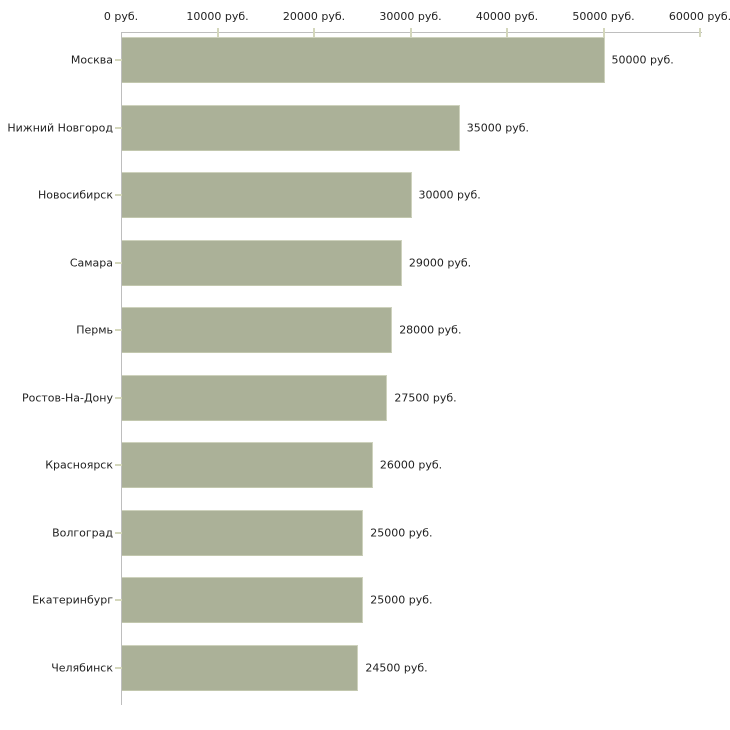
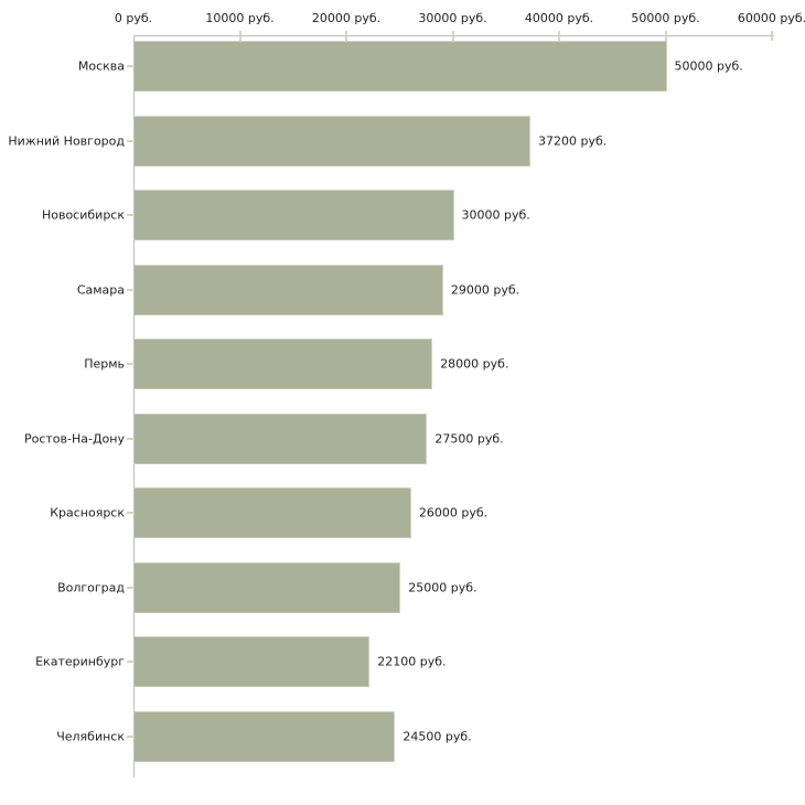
Нижний Новгород: 35000 -> 37200
Екатеринбург: 25000 -> 22100
